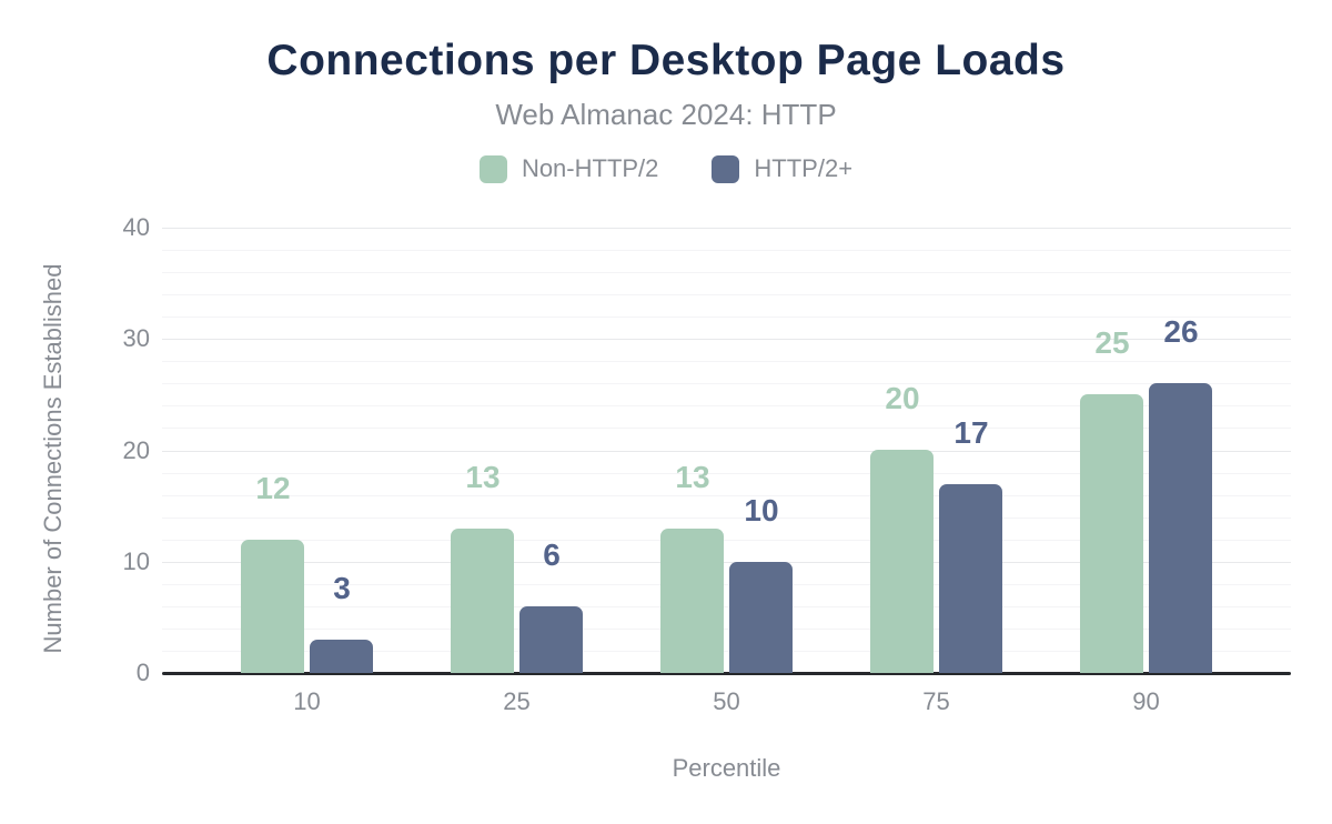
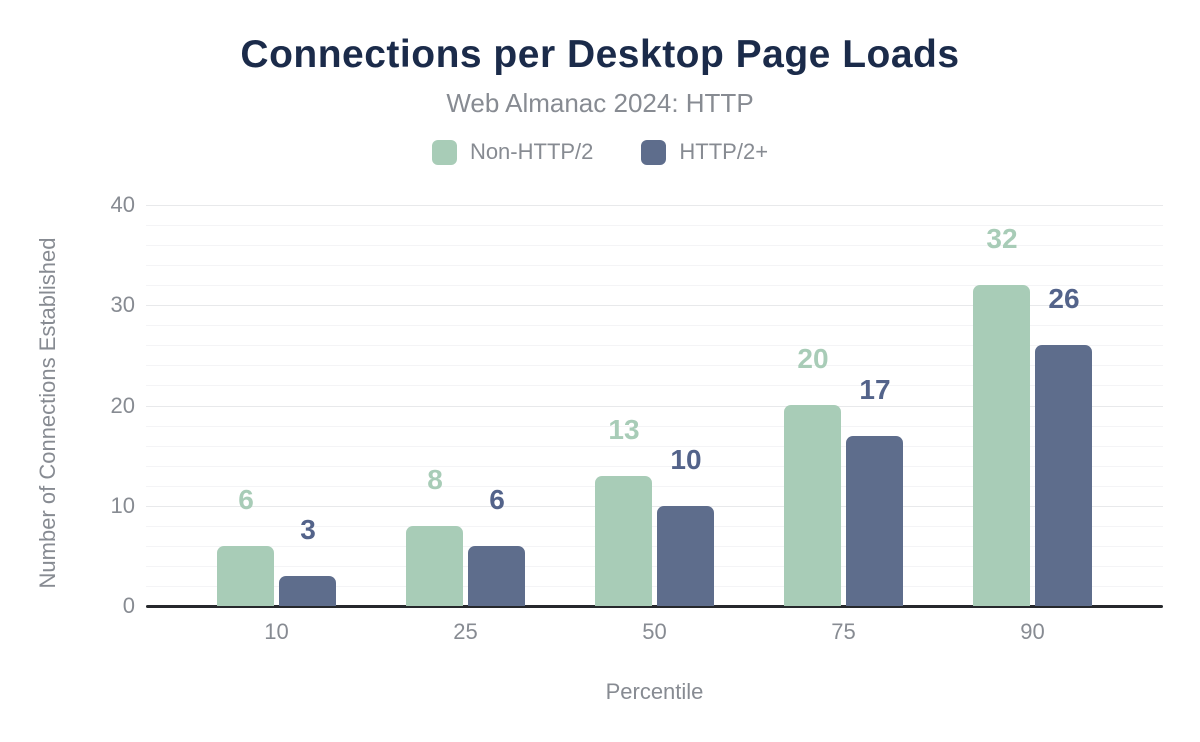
Non-HTTP/2/10: 12 -> 6
Non-HTTP/2/25: 13 -> 8
Non-HTTP/2/90: 25 -> 32
